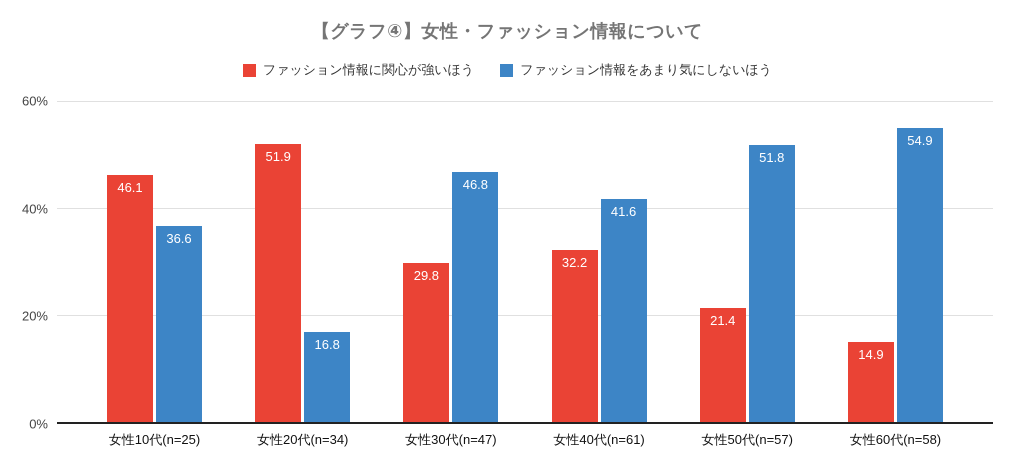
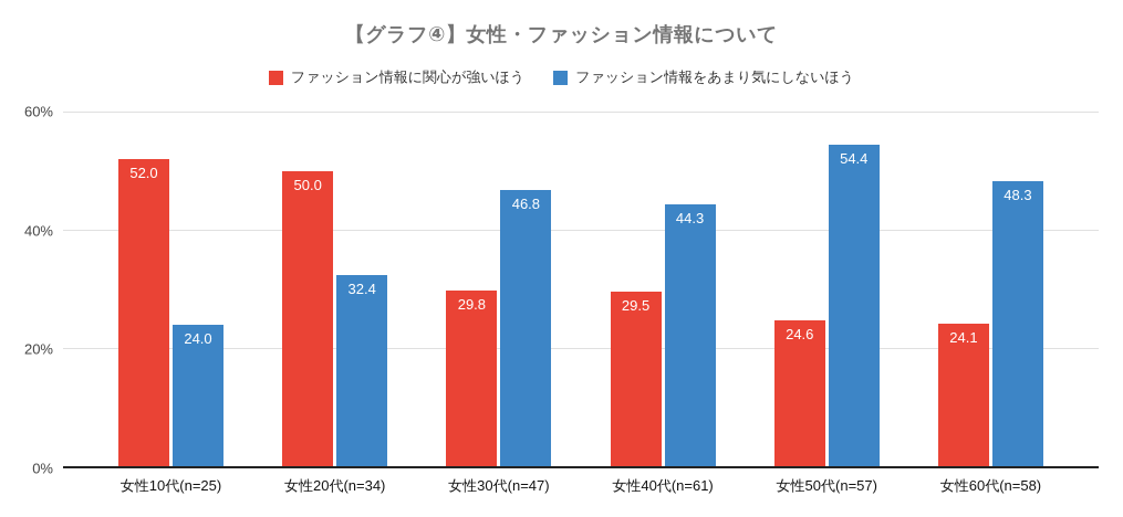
ファッション情報に関心が強いほう/女性10代(n=25): 46.1 -> 52.0
ファッション情報をあまり気にしないほう/女性10代(n=25): 36.6 -> 24.0
ファッション情報に関心が強いほう/女性20代(n=34): 51.9 -> 50.0
ファッション情報をあまり気にしないほう/女性20代(n=34): 16.8 -> 32.4
ファッション情報に関心が強いほう/女性40代(n=61): 32.2 -> 29.5
ファッション情報をあまり気にしないほう/女性40代(n=61): 41.6 -> 44.3
ファッション情報に関心が強いほう/女性50代(n=57): 21.4 -> 24.6
ファッション情報をあまり気にしないほう/女性50代(n=57): 51.8 -> 54.4
ファッション情報に関心が強いほう/女性60代(n=58): 14.9 -> 24.1
ファッション情報をあまり気にしないほう/女性60代(n=58): 54.9 -> 48.3
